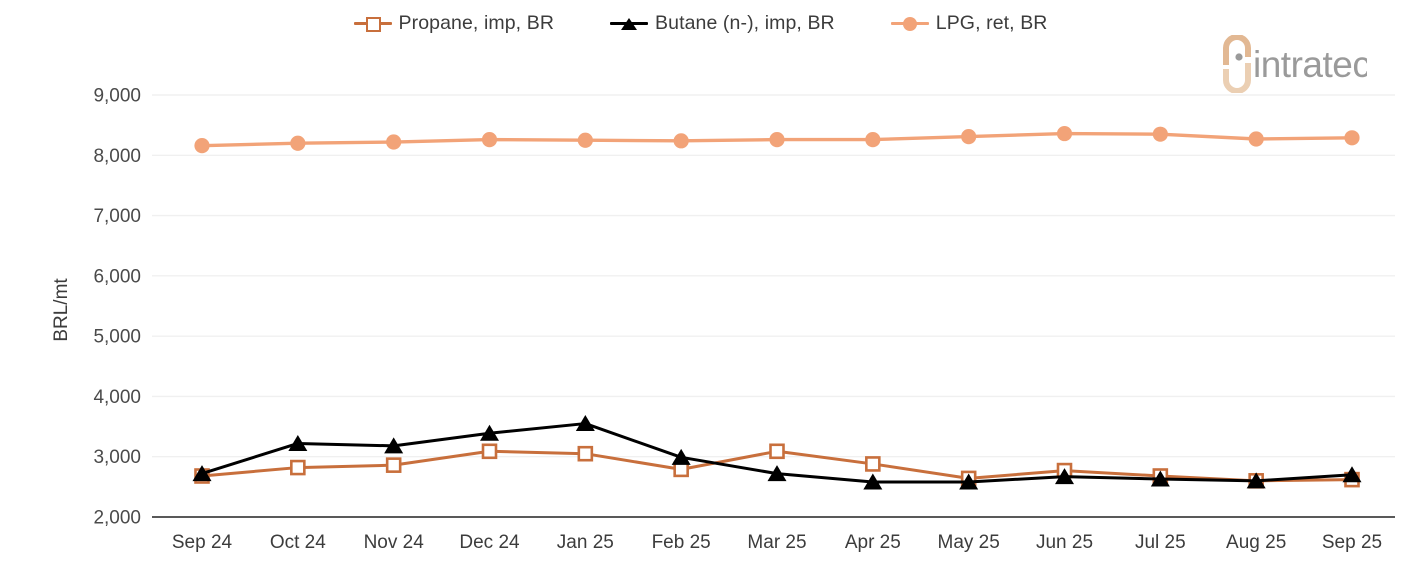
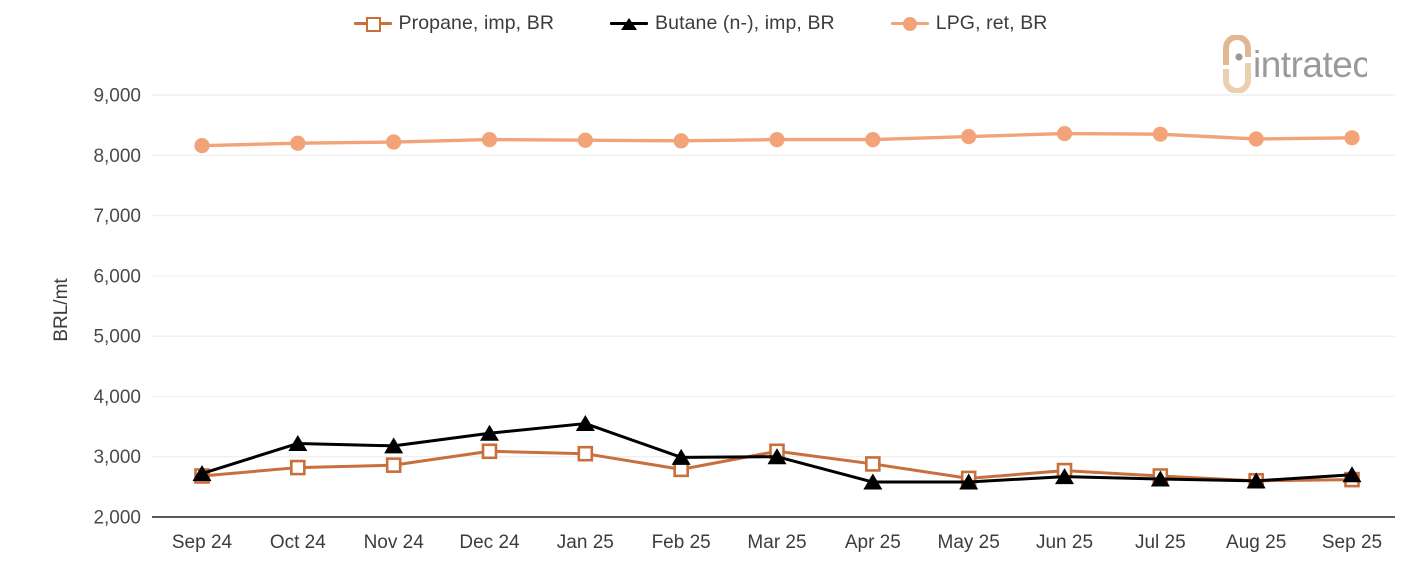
Butane (n-), imp, BR/Mar 25: 2700 -> 3000
